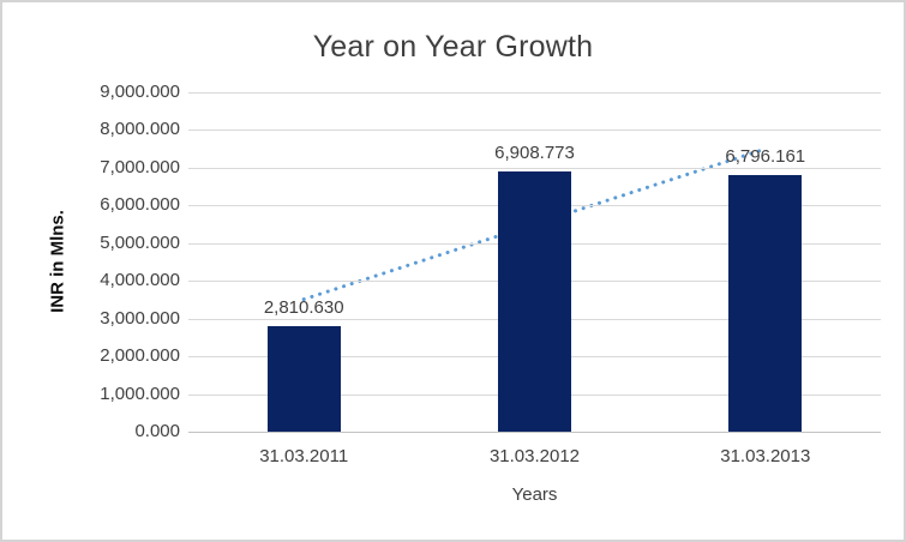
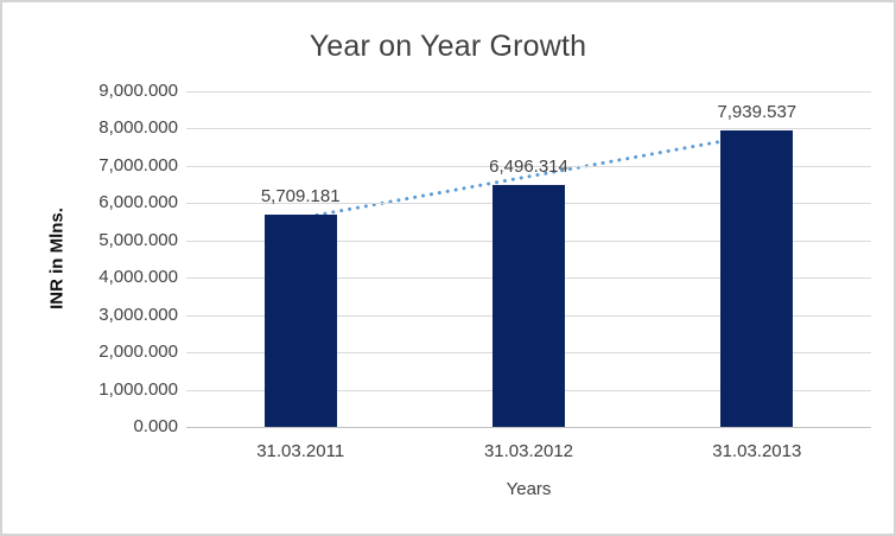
31.03.2011: 2,810.630 -> 5,709.181
31.03.2012: 6,908.773 -> 6,496.314
31.03.2013: 6,796.161 -> 7,939.537
